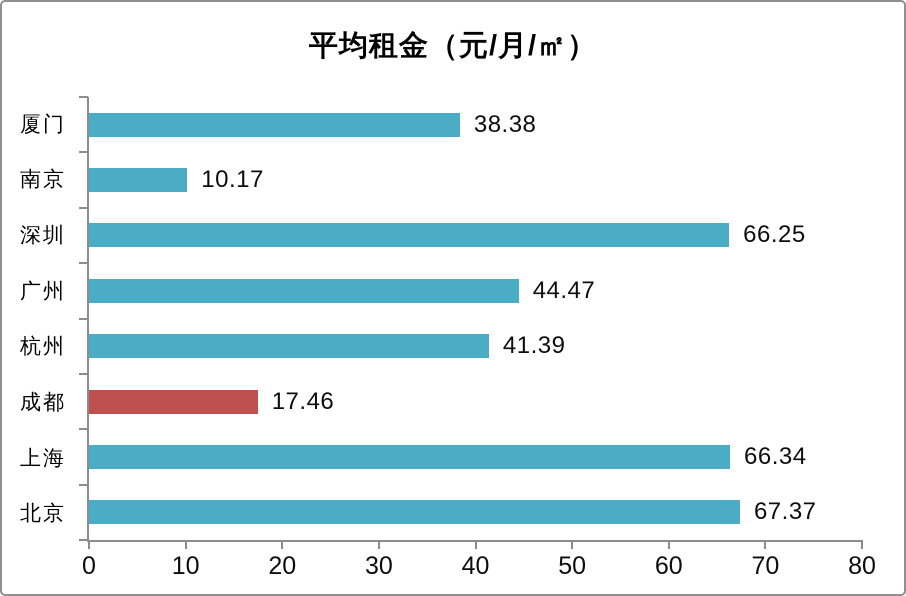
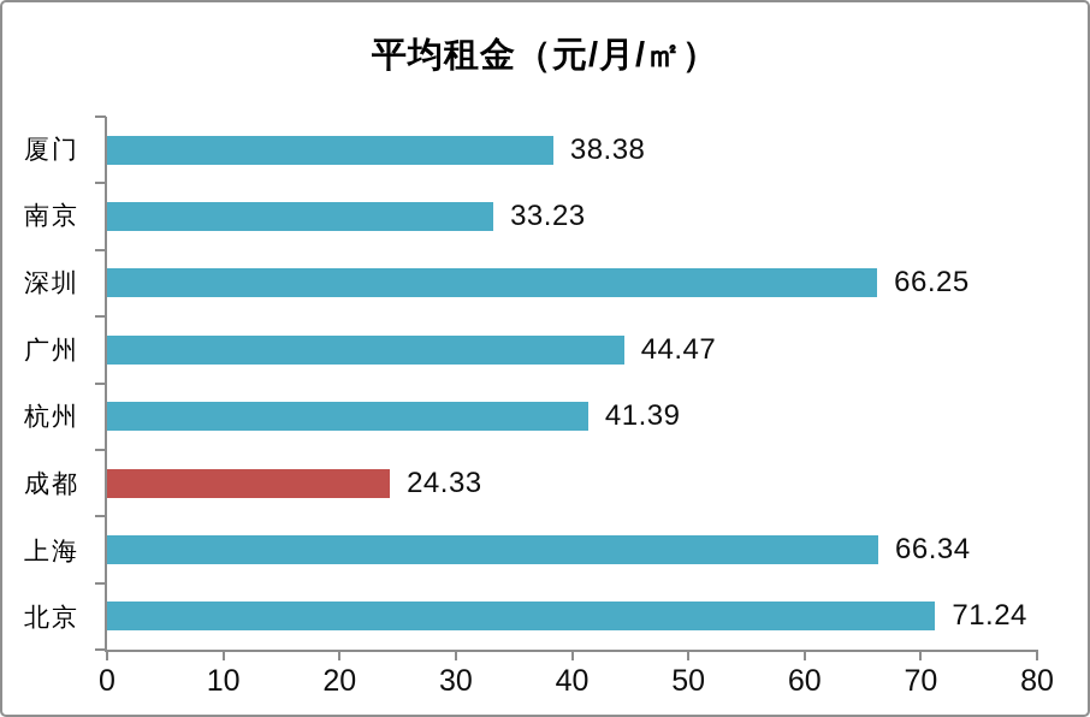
南京: 10.17 -> 33.23
成都: 17.46 -> 24.33
北京: 67.37 -> 71.24
